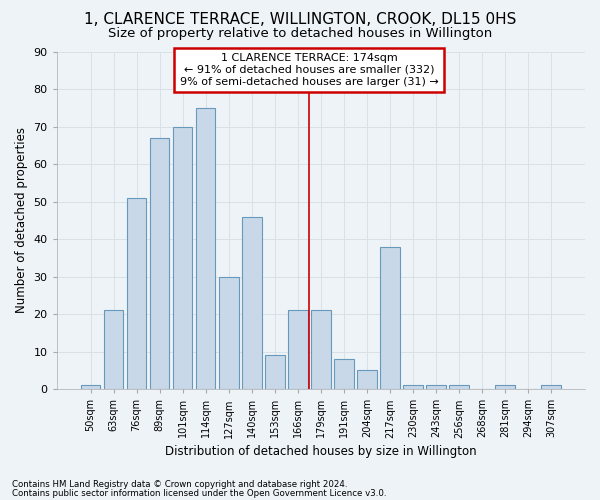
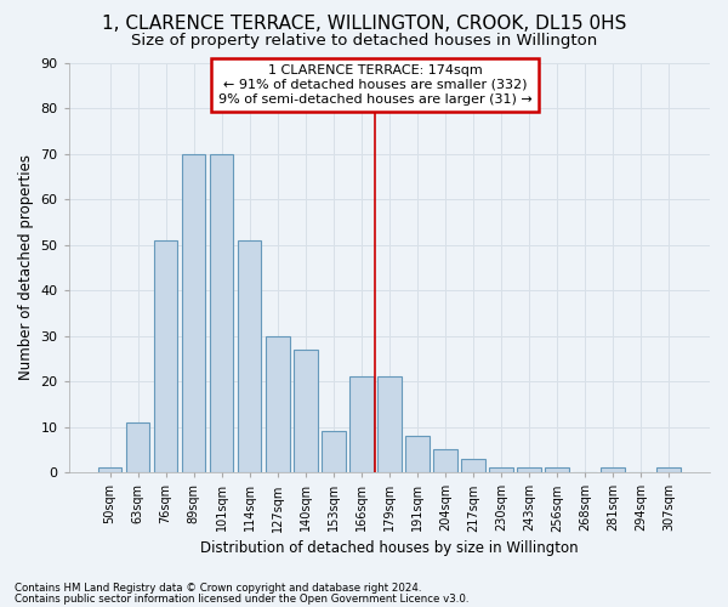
63sqm: 21 -> 11
89sqm: 67 -> 70
114sqm: 75 -> 51
140sqm: 46 -> 27
217sqm: 38 -> 3
